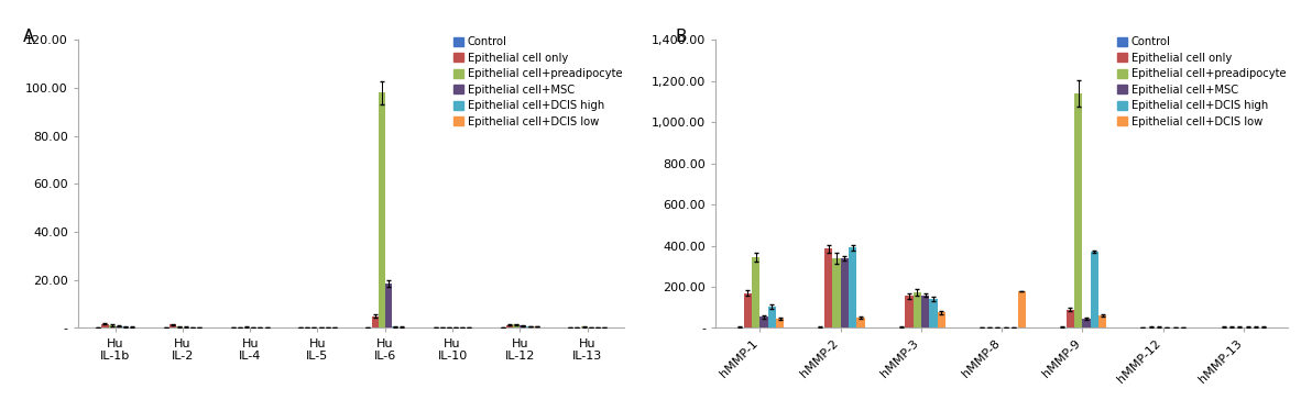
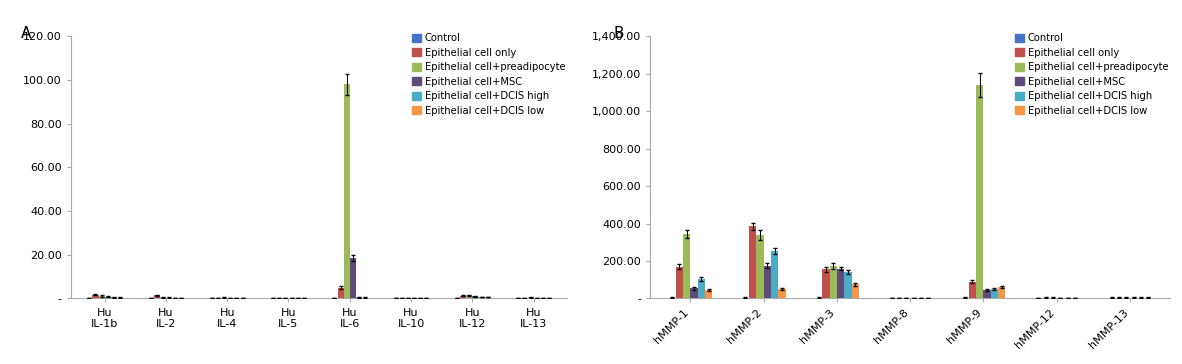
Epithelial cell+MSC/hMMP-2: 340 -> 180
Epithelial cell+DCIS high/hMMP-2: 390 -> 260
Epithelial cell+DCIS low/hMMP-8: 180 -> 0
Epithelial cell+DCIS high/hMMP-9: 370 -> 50
